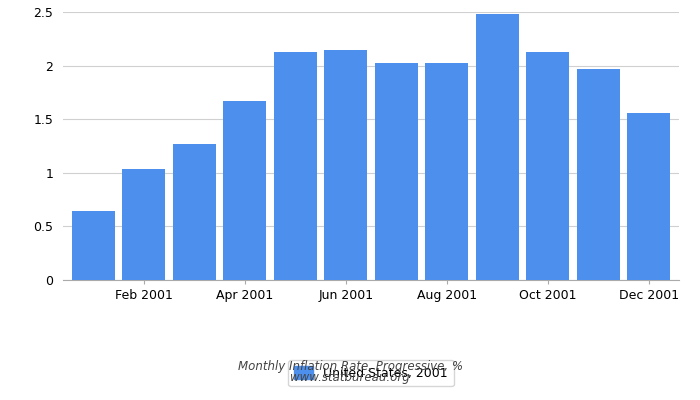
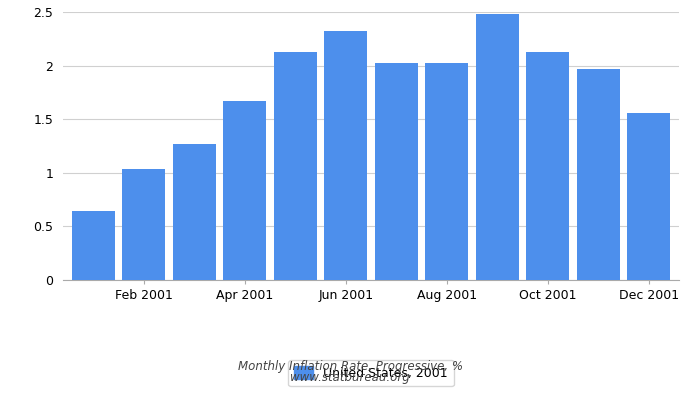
Jun 2001: 2.15 -> 2.32
